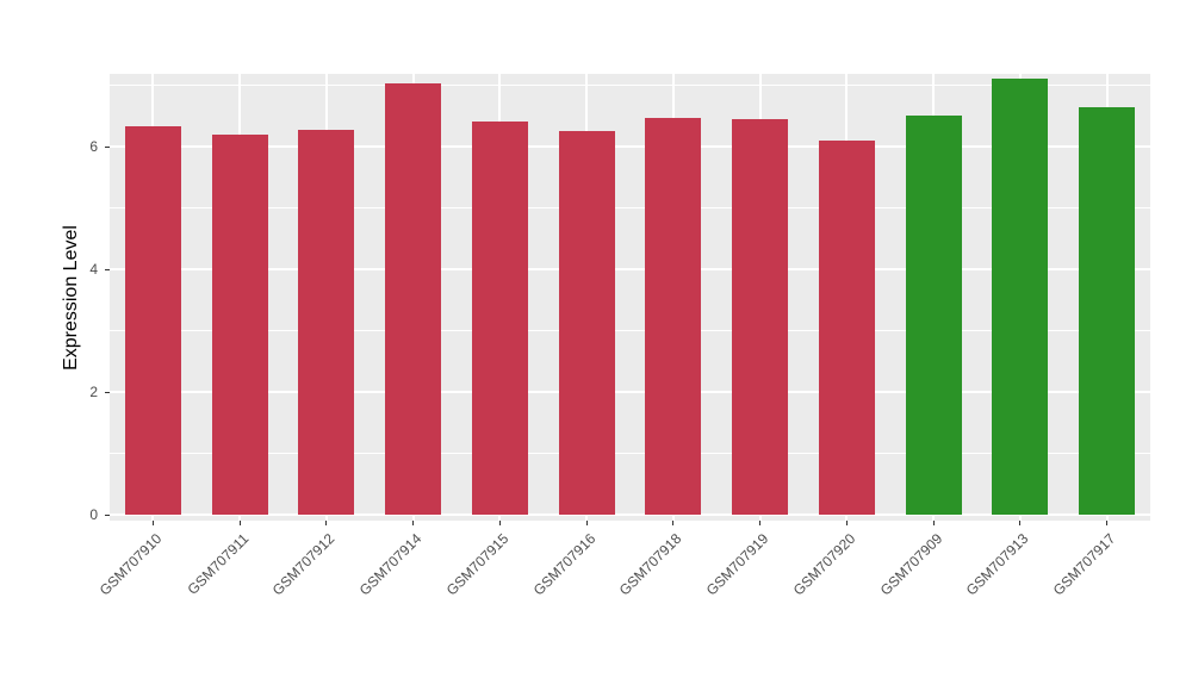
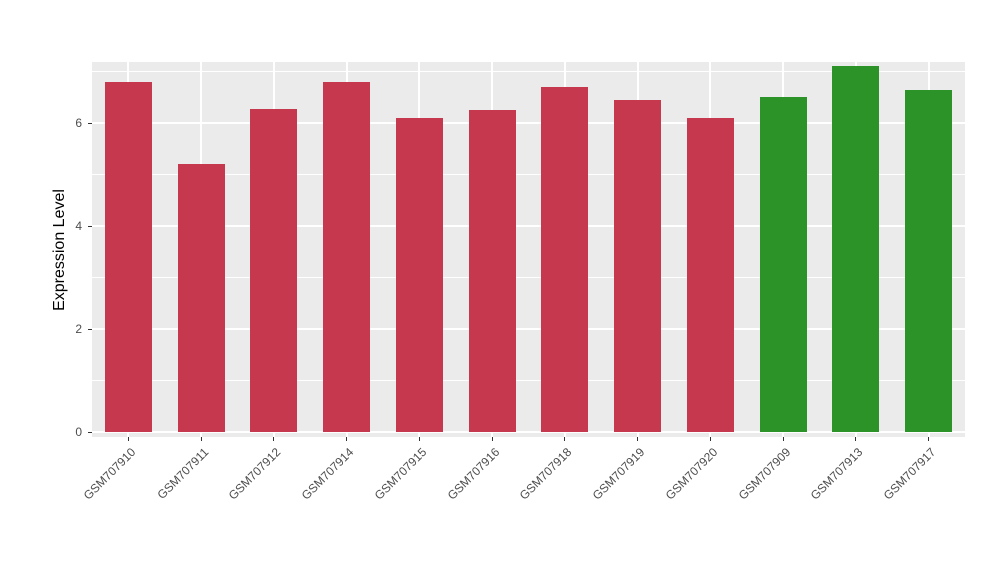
GSM707910: 6.3 -> 6.8
GSM707911: 6.2 -> 5.2
GSM707914: 7.0 -> 6.8
GSM707915: 6.4 -> 6.1
GSM707918: 6.5 -> 6.7
